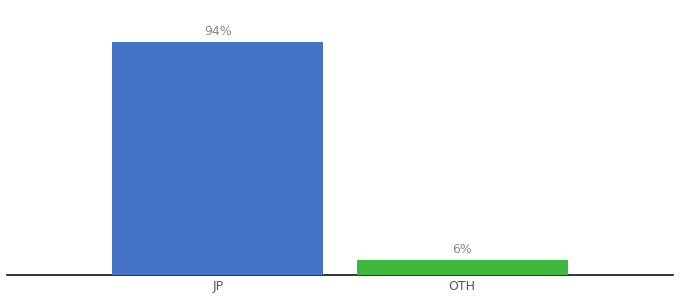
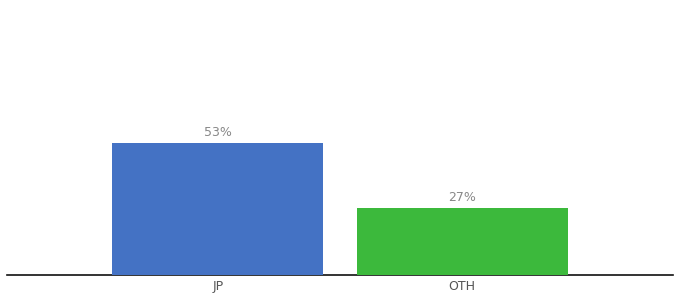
JP: 94% -> 53%
OTH: 6% -> 27%
